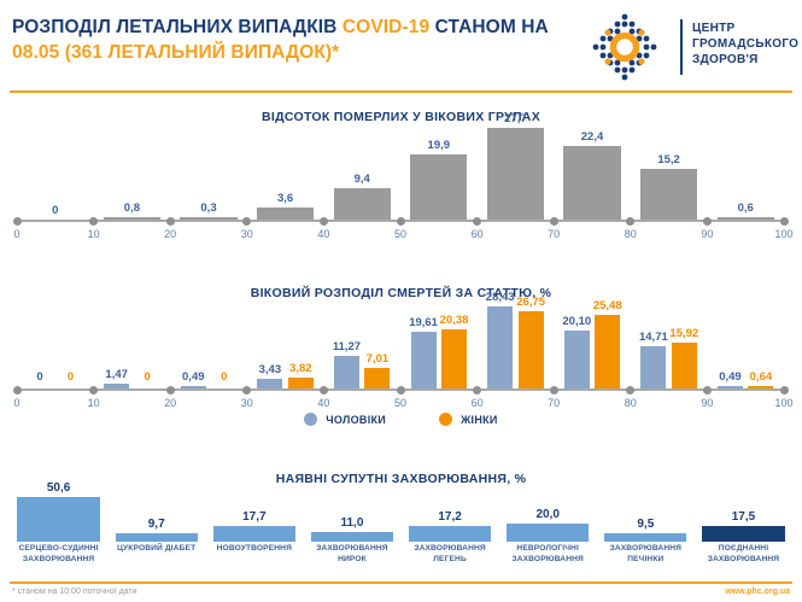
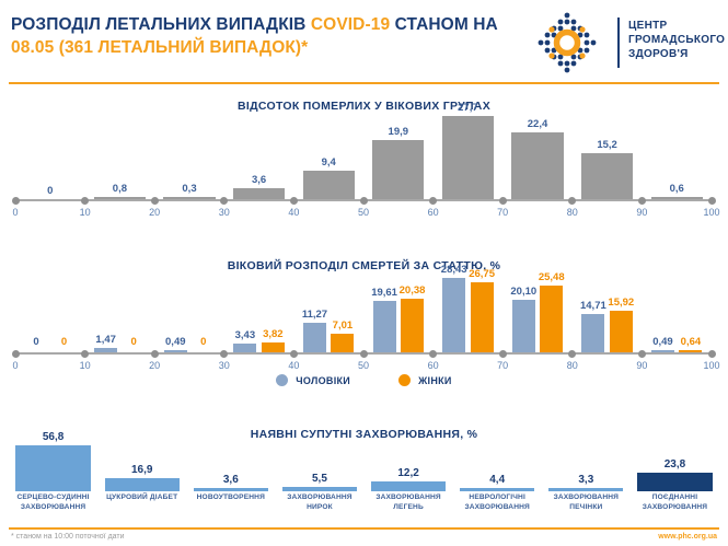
НАЯВНІ СУПУТНІ ЗАХВОРЮВАННЯ, %/СЕРЦЕВО-СУДИННІ ЗАХВОРЮВАННЯ: 50,6 -> 56,8
НАЯВНІ СУПУТНІ ЗАХВОРЮВАННЯ, %/ЦУКРОВИЙ ДІАБЕТ: 9,7 -> 16,9
НАЯВНІ СУПУТНІ ЗАХВОРЮВАННЯ, %/НОВОУТВОРЕННЯ: 17,7 -> 3,6
НАЯВНІ СУПУТНІ ЗАХВОРЮВАННЯ, %/ЗАХВОРЮВАННЯ НИРОК: 11,0 -> 5,5
НАЯВНІ СУПУТНІ ЗАХВОРЮВАННЯ, %/ЗАХВОРЮВАННЯ ЛЕГЕНЬ: 17,2 -> 12,2
НАЯВНІ СУПУТНІ ЗАХВОРЮВАННЯ, %/НЕВРОЛОГІЧНІ ЗАХВОРЮВАННЯ: 20,0 -> 4,4
НАЯВНІ СУПУТНІ ЗАХВОРЮВАННЯ, %/ЗАХВОРЮВАННЯ ПЕЧІНКИ: 9,5 -> 3,3
НАЯВНІ СУПУТНІ ЗАХВОРЮВАННЯ, %/ПОЄДНАННІ ЗАХВОРЮВАННЯ: 17,5 -> 23,8
